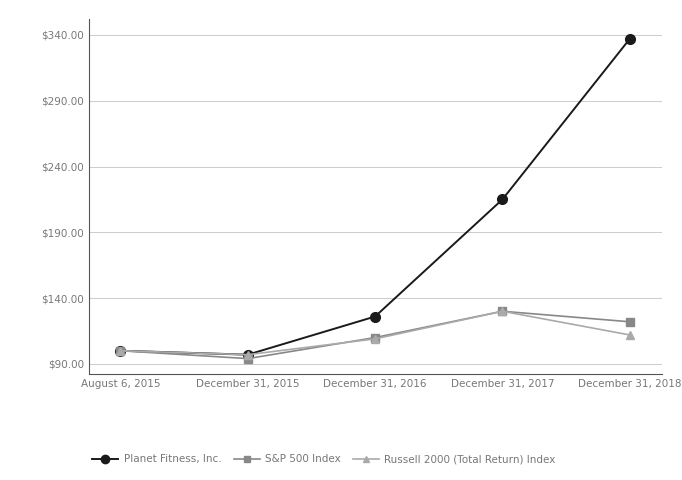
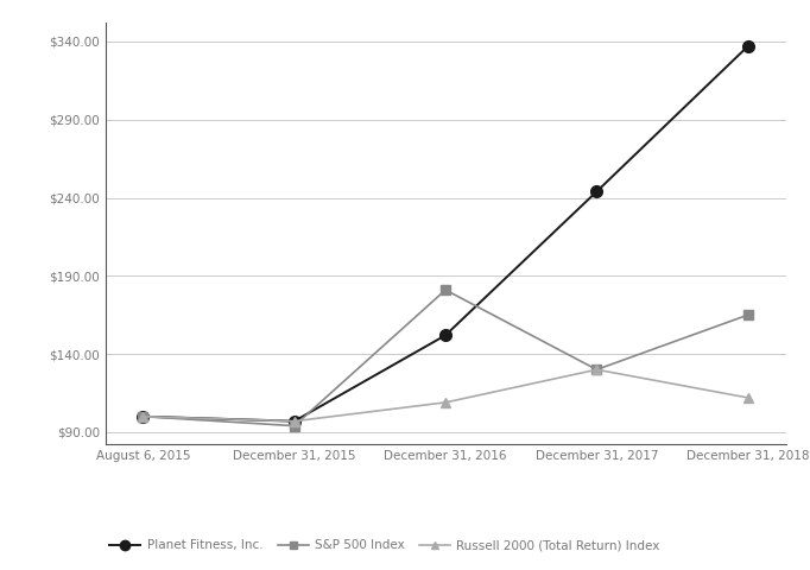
Planet Fitness, Inc./December 31, 2016: $126 -> $152
S&P 500 Index/December 31, 2016: $110 -> $181
Planet Fitness, Inc./December 31, 2017: $215 -> $244
S&P 500 Index/December 31, 2018: $122 -> $165
